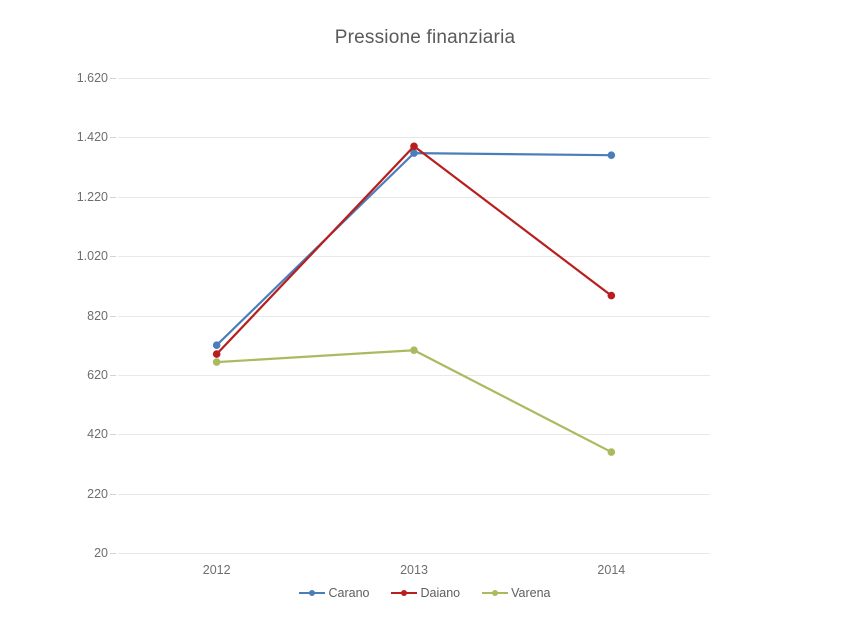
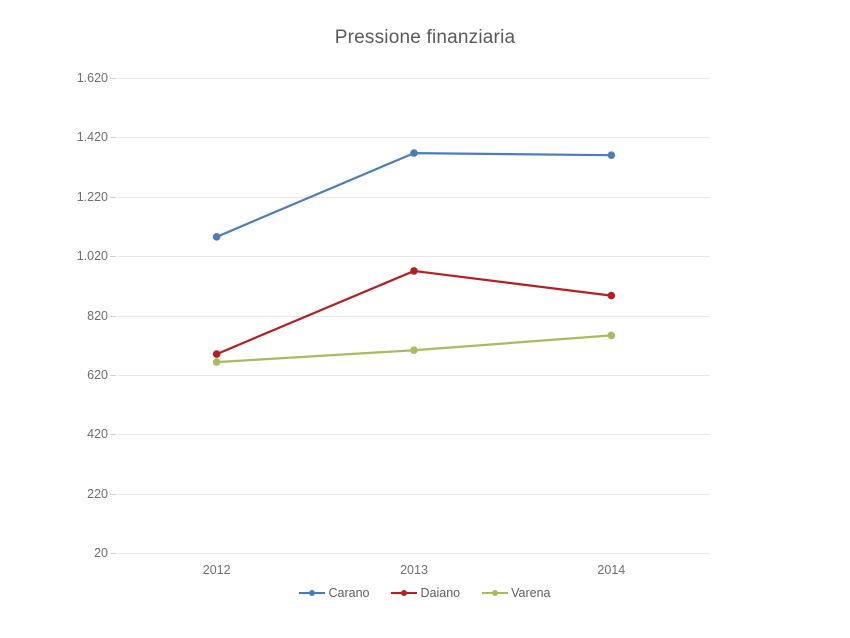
Carano/2012: 720 -> 1080
Daiano/2013: 1390 -> 970
Varena/2014: 360 -> 750
